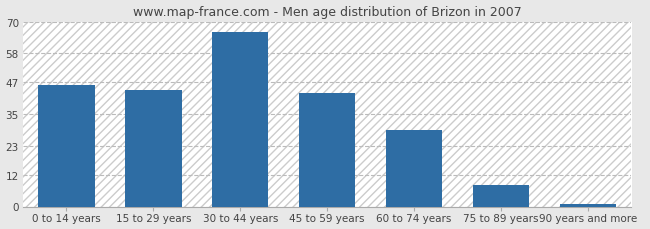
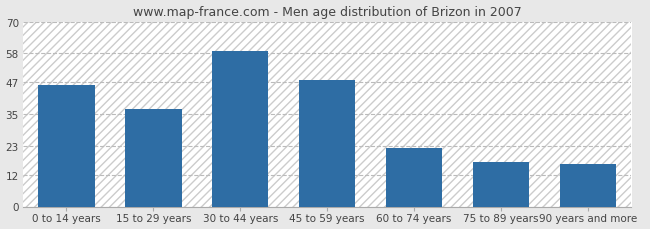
15 to 29 years: 44 -> 37
30 to 44 years: 66 -> 59
45 to 59 years: 43 -> 48
60 to 74 years: 29 -> 22
75 to 89 years: 8 -> 17
90 years and more: 1 -> 16
